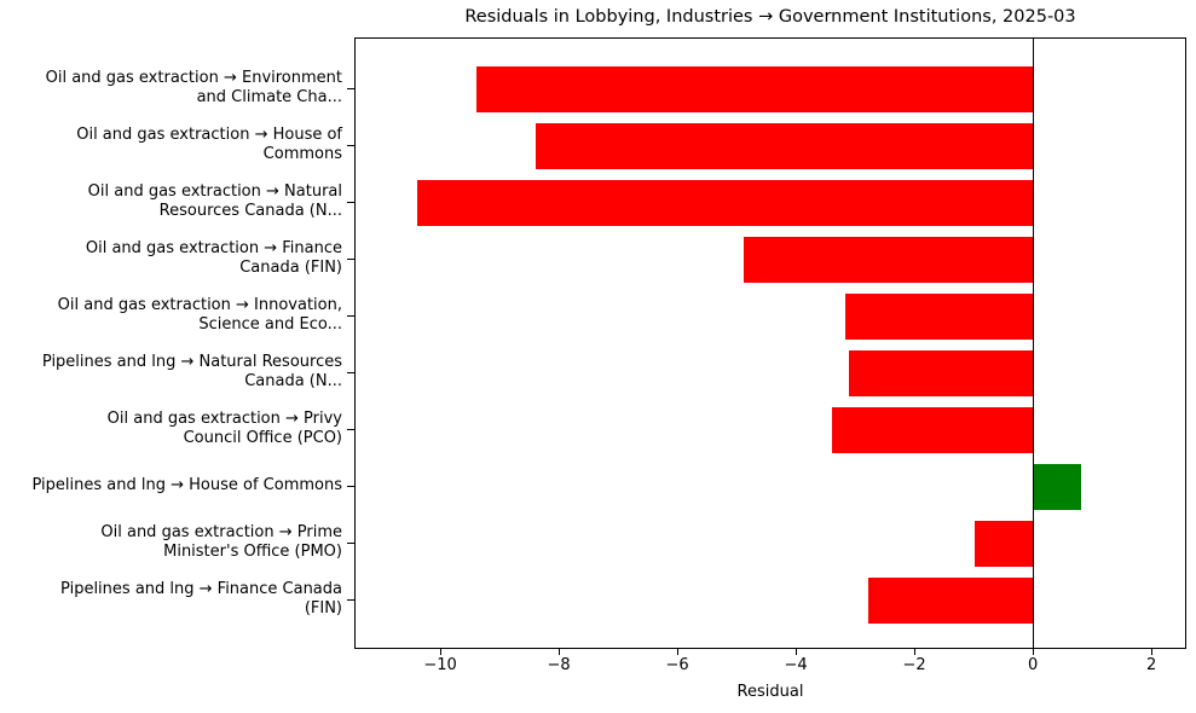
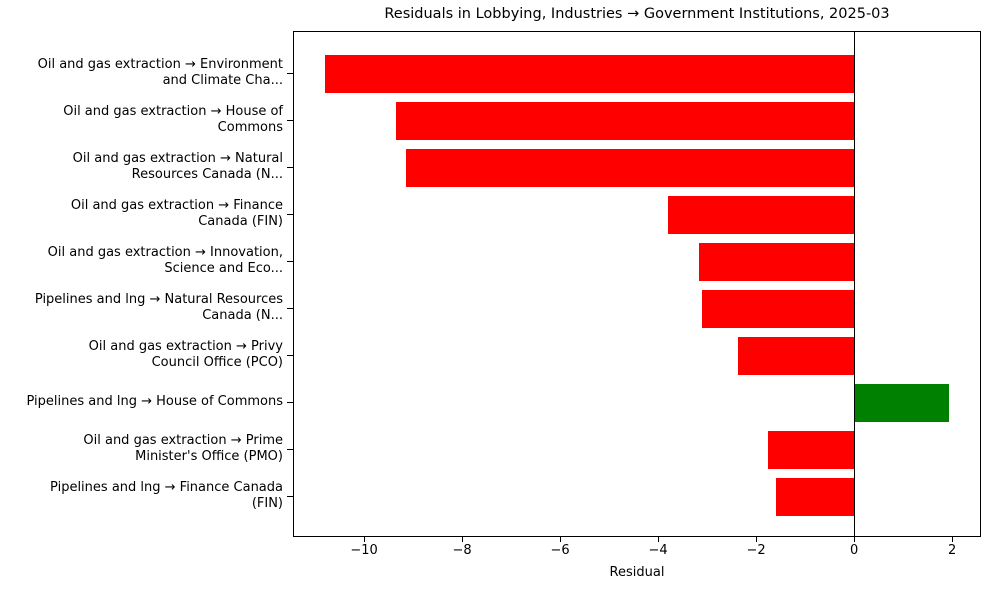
Oil and gas extraction → Environment and Climate Cha...: -9.4 -> -10.8
Oil and gas extraction → House of Commons: -8.4 -> -9.4
Oil and gas extraction → Natural Resources Canada (N...: -10.4 -> -9.2
Oil and gas extraction → Finance Canada (FIN): -4.9 -> -3.8
Oil and gas extraction → Privy Council Office (PCO): -3.4 -> -2.4
Pipelines and lng → House of Commons: 0.8 -> 1.9
Oil and gas extraction → Prime Minister's Office (PMO): -1.0 -> -1.8
Pipelines and lng → Finance Canada (FIN): -2.8 -> -1.6
